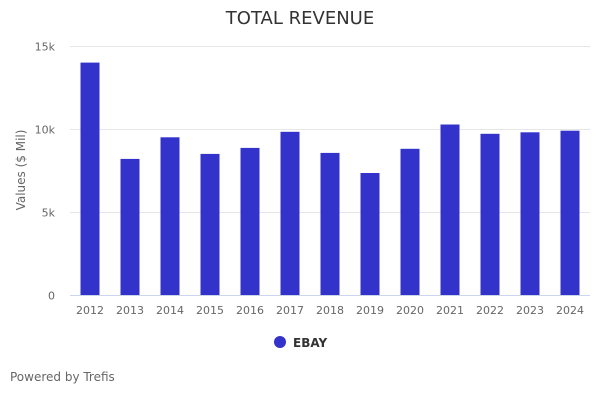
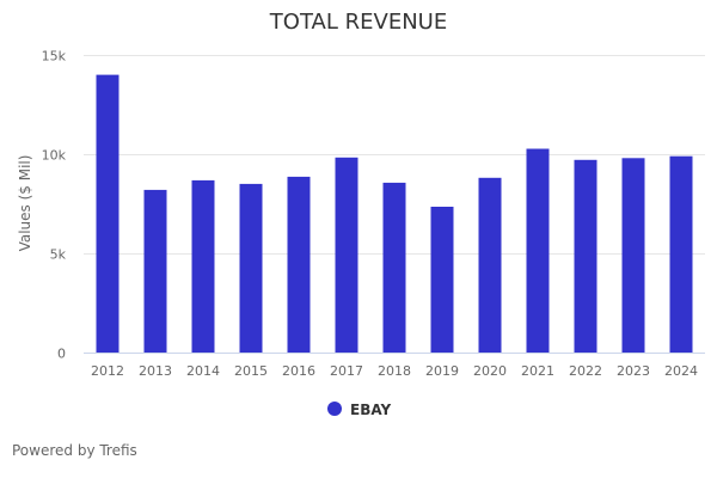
2014: 9.5k -> 8.7k
